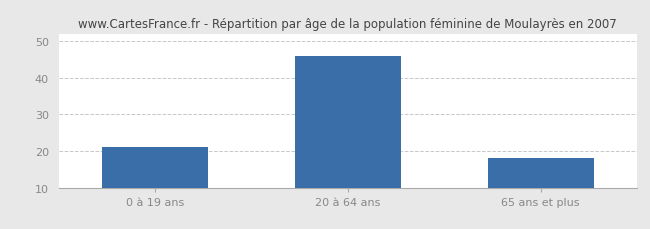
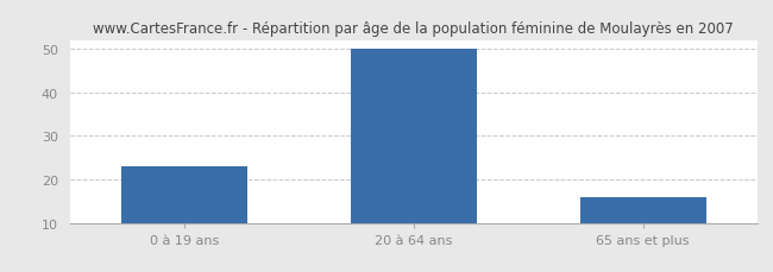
0 à 19 ans: 21 -> 23
20 à 64 ans: 46 -> 50
65 ans et plus: 18 -> 16
